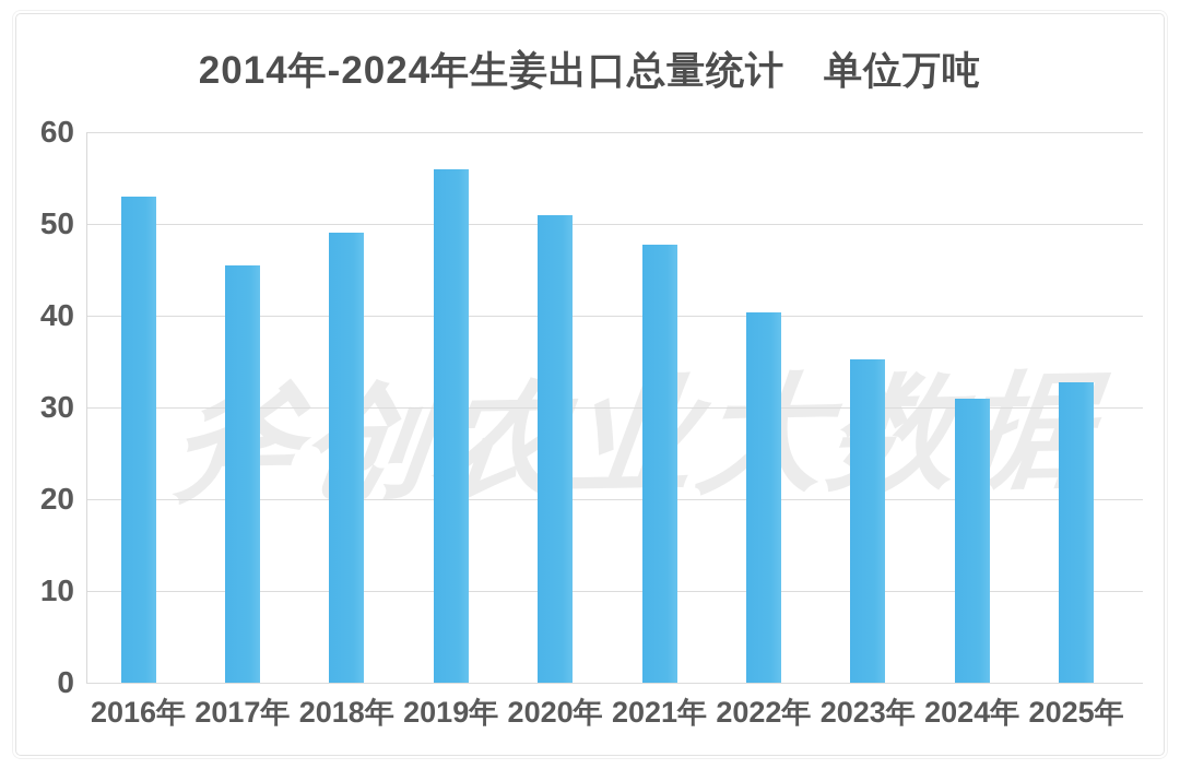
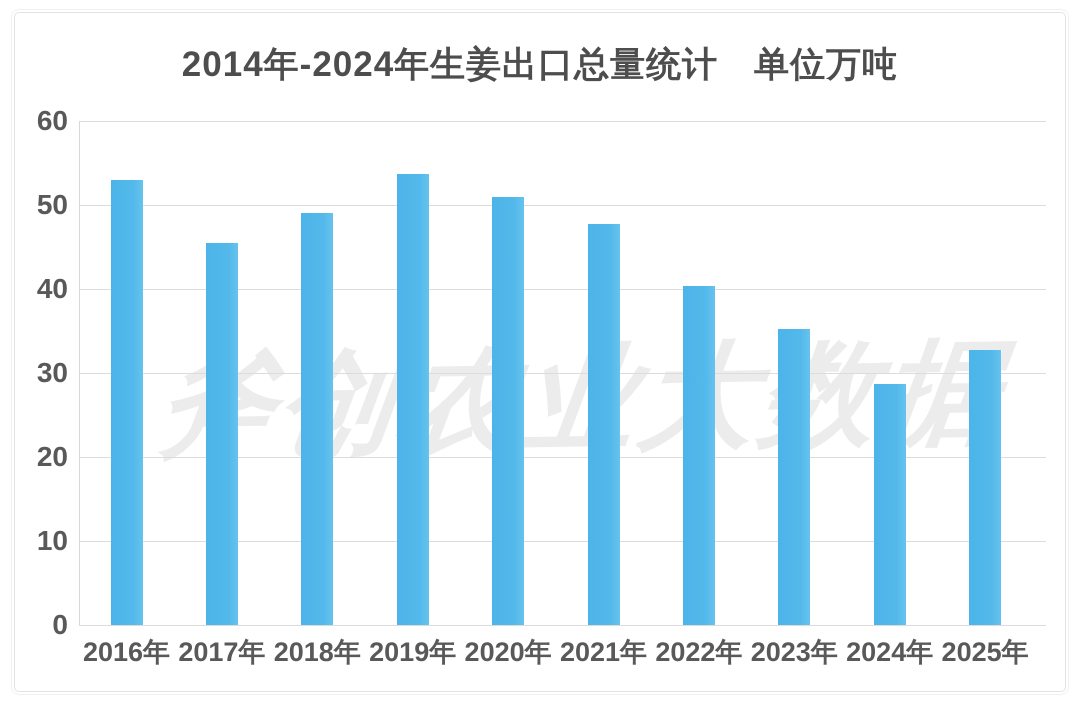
2019年: 56 -> 54
2024年: 31 -> 29
